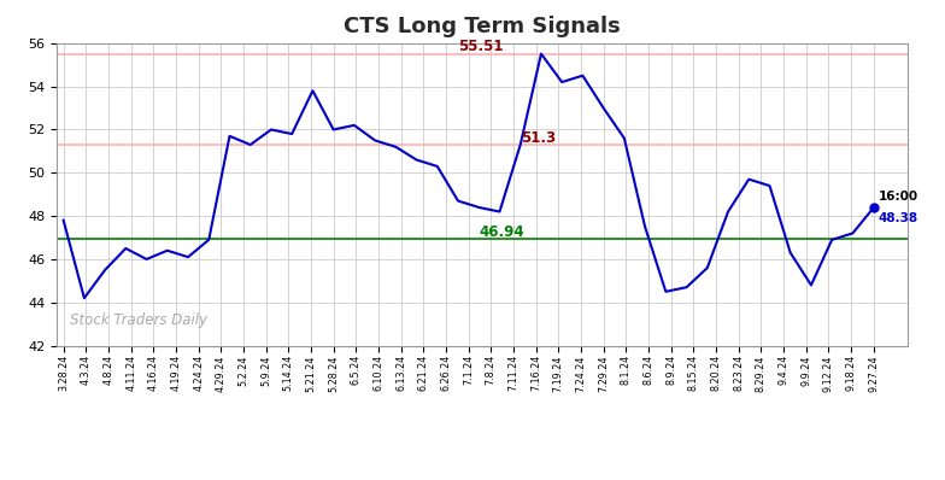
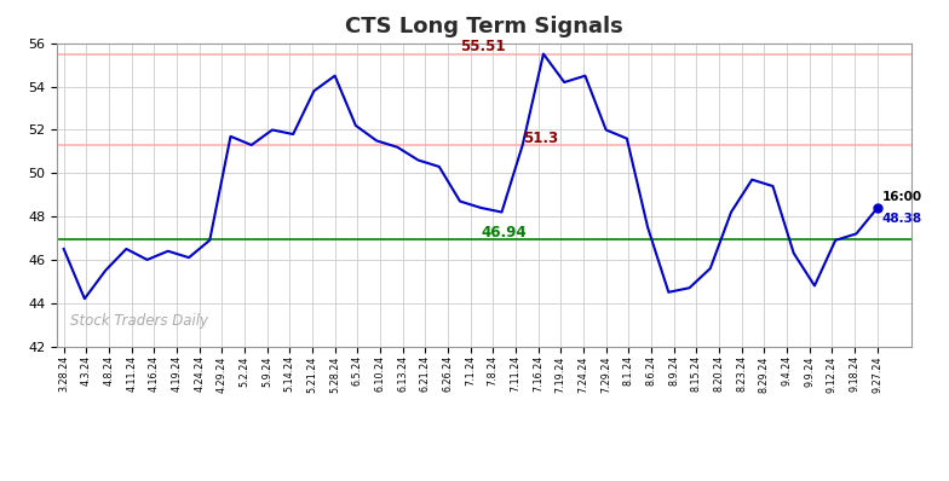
3.28.24: 47.8 -> 46.5
5.28.24: 52.0 -> 54.5
7.29.24: 53.0 -> 52.0
